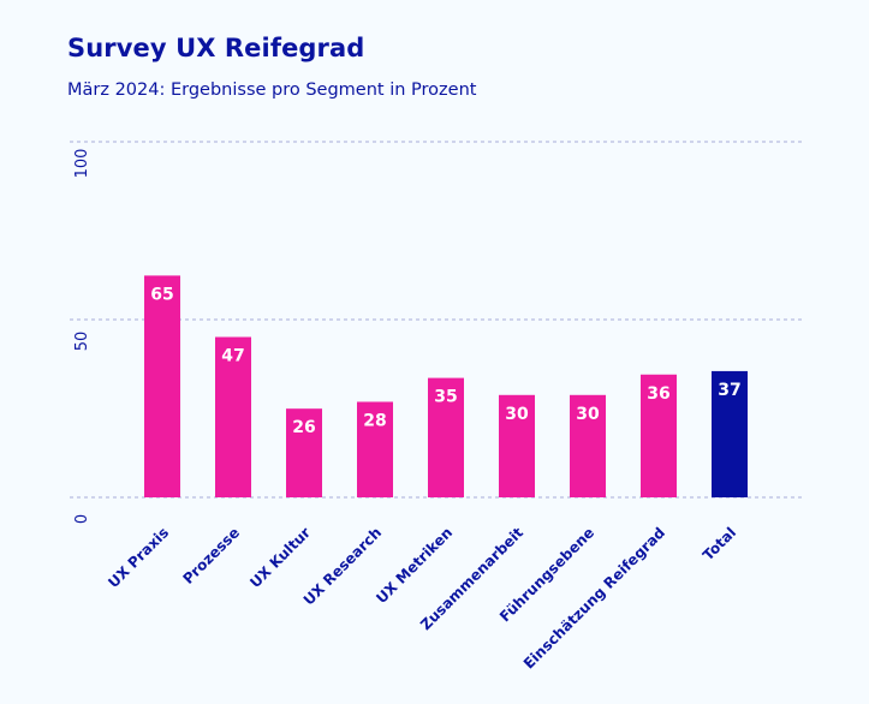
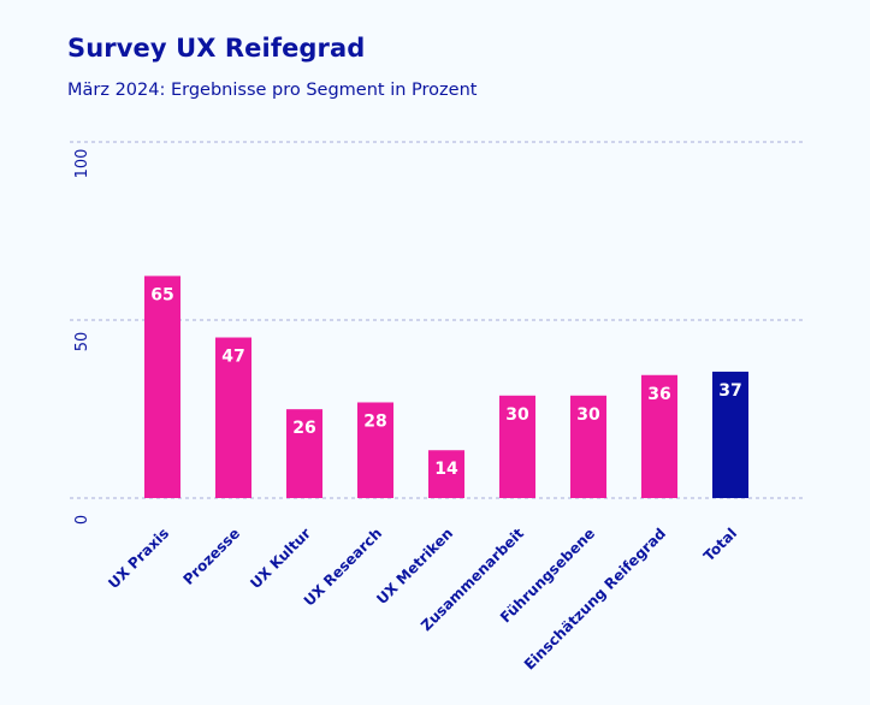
UX Metriken: 35 -> 14
